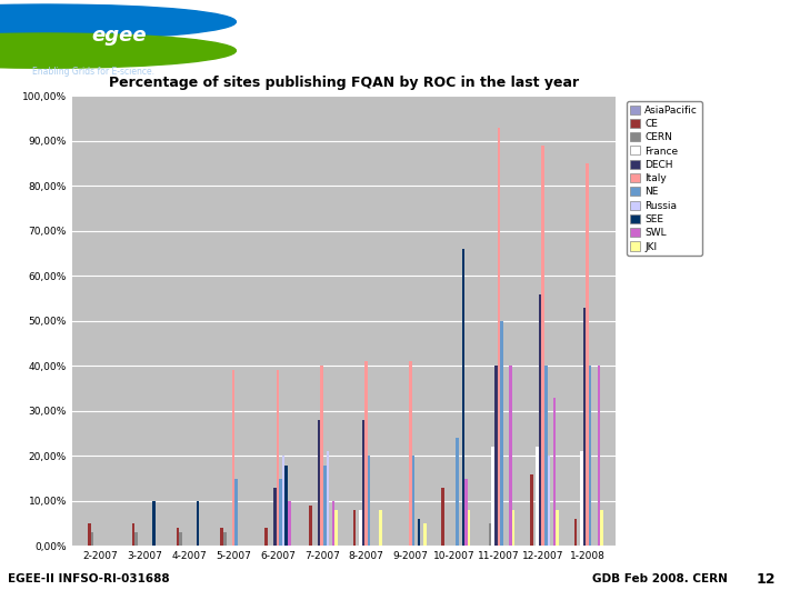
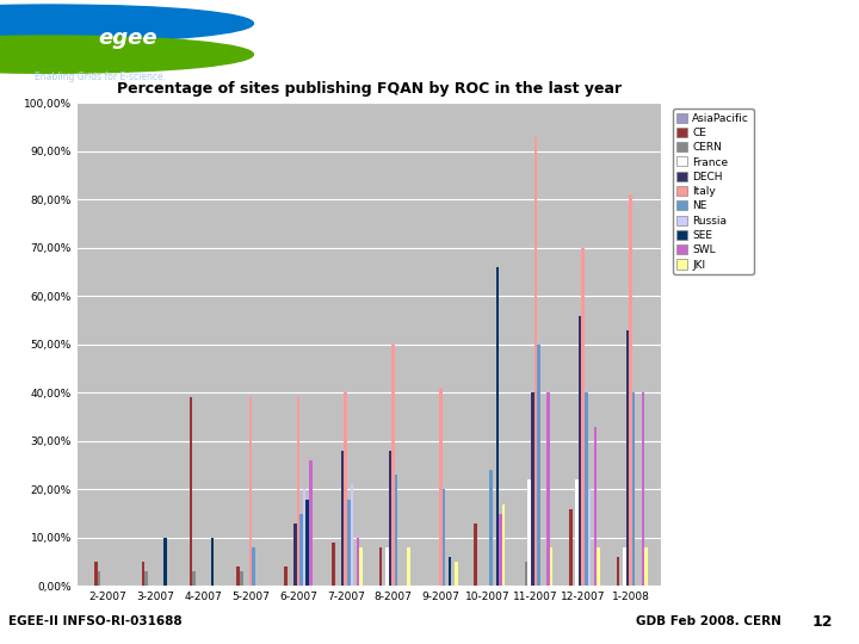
CE/4-2007: 4% -> 39%
NE/5-2007: 15% -> 8%
SWL/6-2007: 10% -> 26%
Italy/8-2007: 41% -> 50%
NE/8-2007: 20% -> 23%
JKI/10-2007: 8% -> 17%
Italy/12-2007: 89% -> 70%
France/1-2008: 21% -> 8%
Italy/1-2008: 85% -> 81%
